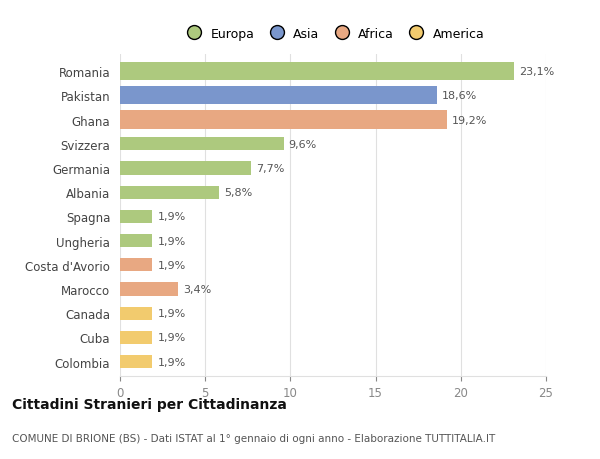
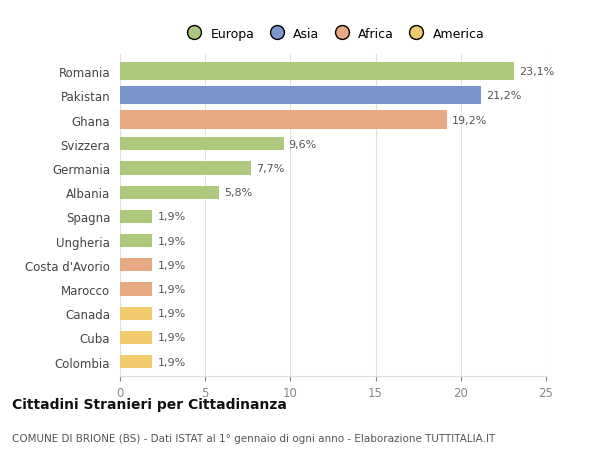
Pakistan: 18,6% -> 21,2%
Marocco: 3,4% -> 1,9%
